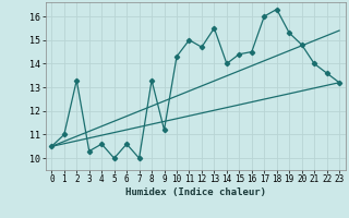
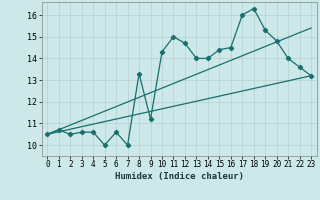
1: 11.0 -> 10.7
2: 13.3 -> 10.5
3: 10.3 -> 10.6
13: 15.5 -> 14.0
